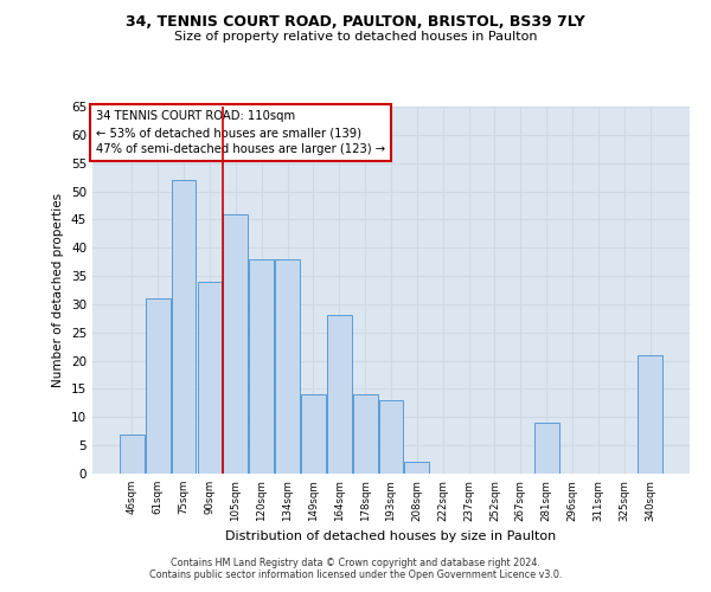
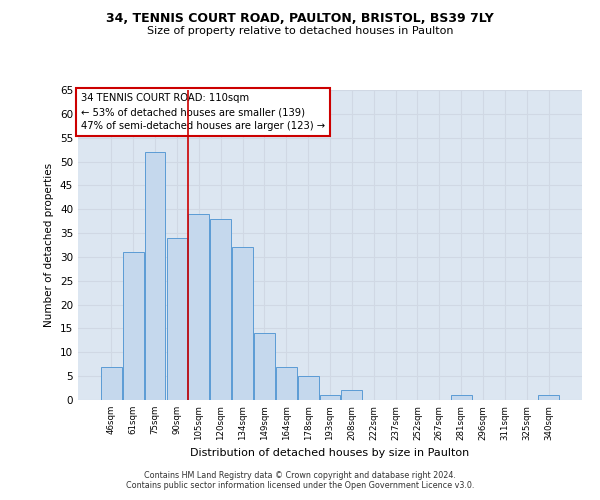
105sqm: 46 -> 39
134sqm: 38 -> 32
164sqm: 28 -> 7
178sqm: 14 -> 5
193sqm: 13 -> 1
281sqm: 9 -> 1
340sqm: 21 -> 1
